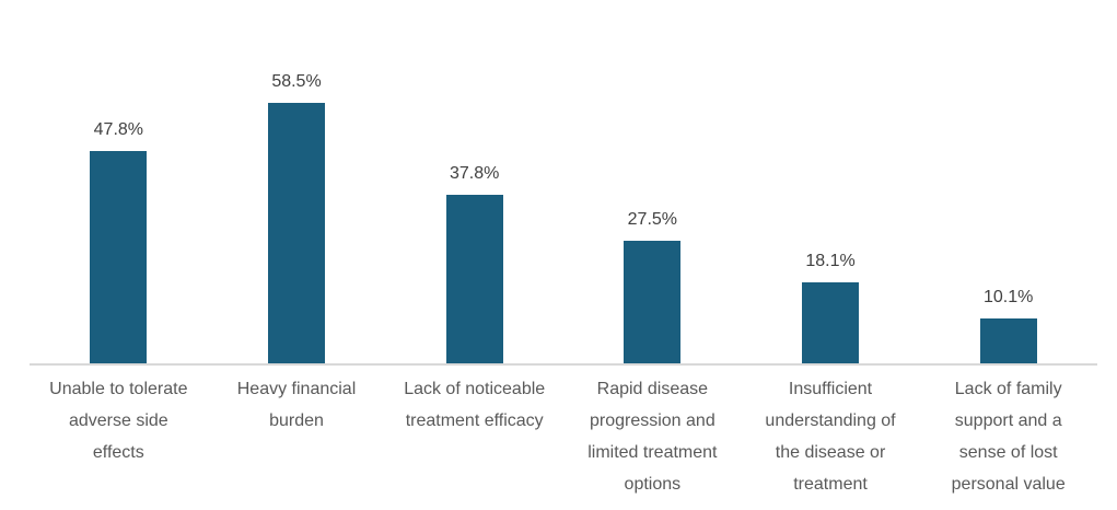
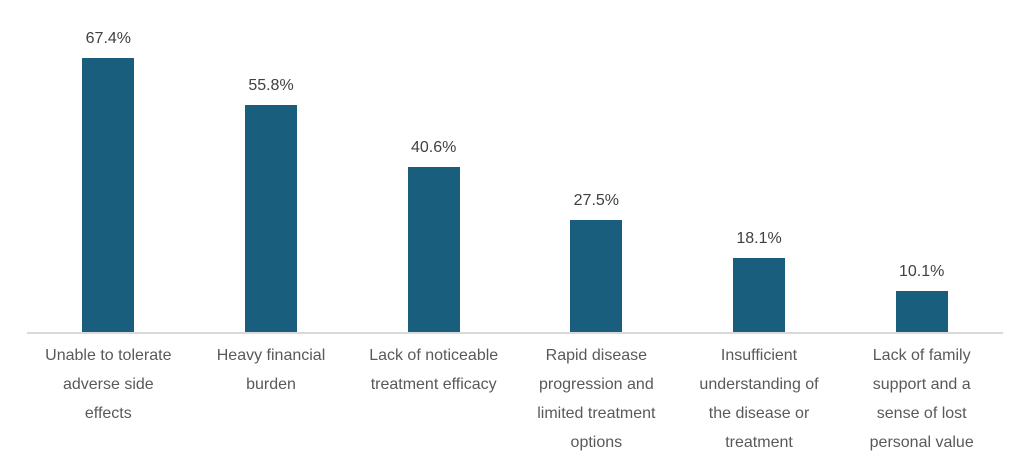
Unable to tolerate adverse side effects: 47.8% -> 67.4%
Heavy financial burden: 58.5% -> 55.8%
Lack of noticeable treatment efficacy: 37.8% -> 40.6%
